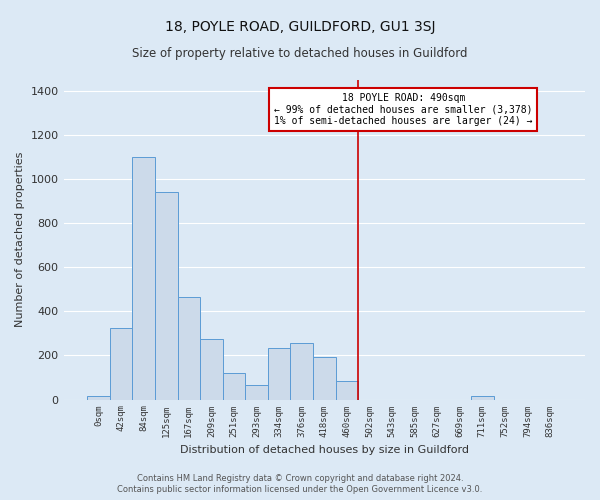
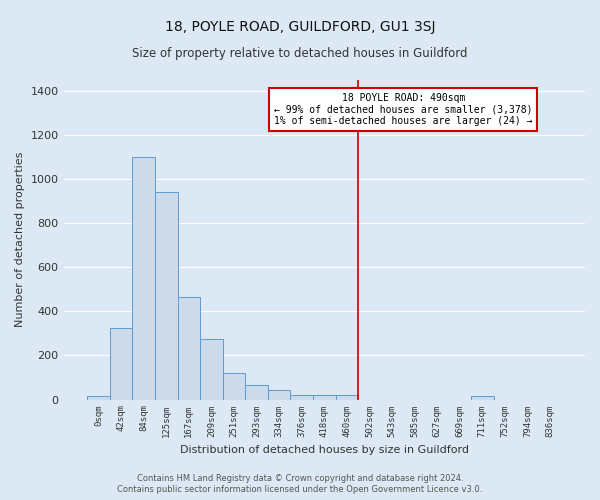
334sqm: 235 -> 43
376sqm: 255 -> 20
418sqm: 195 -> 20
460sqm: 85 -> 20
